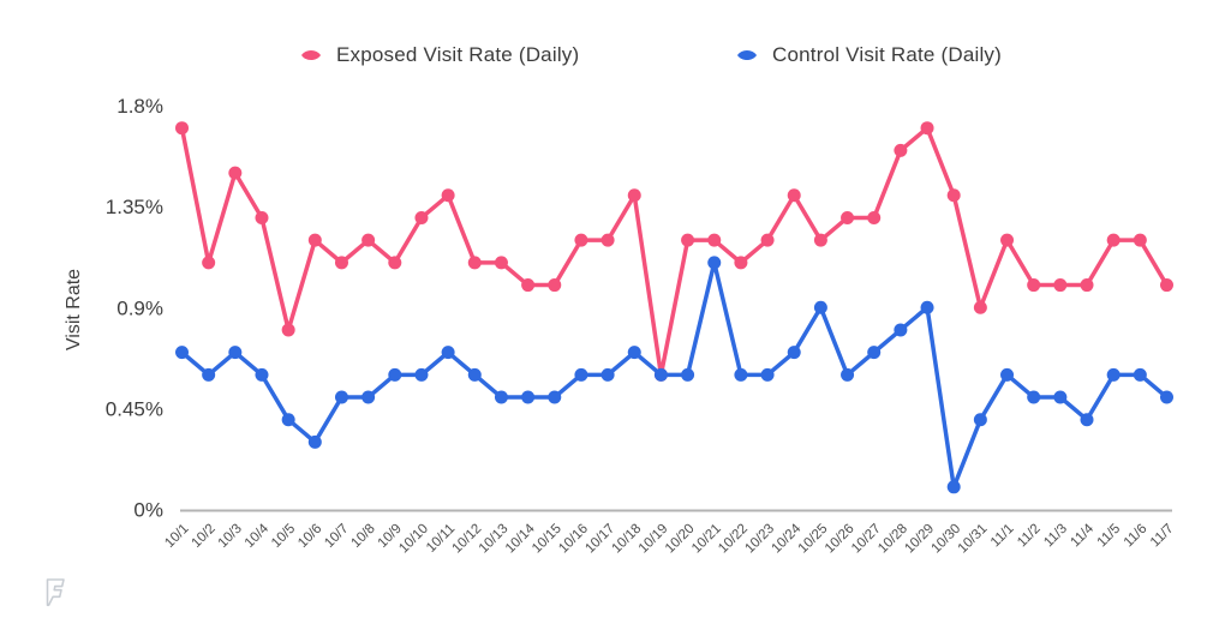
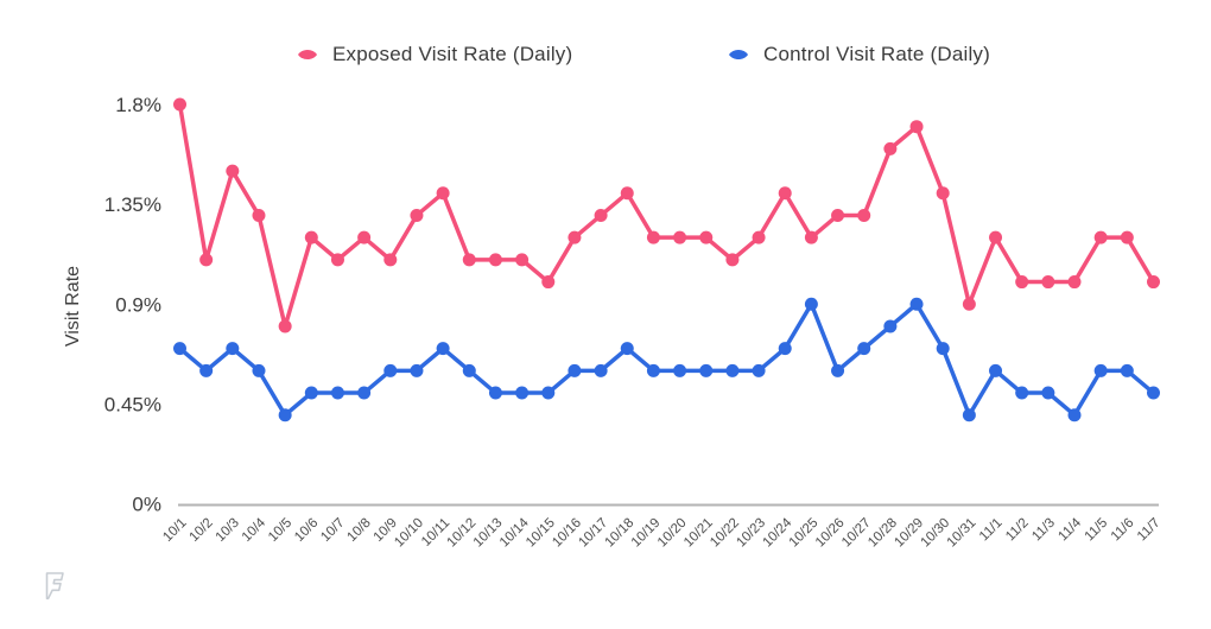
Exposed Visit Rate (Daily)/10/1: 1.7% -> 1.8%
Control Visit Rate (Daily)/10/6: 0.3% -> 0.5%
Exposed Visit Rate (Daily)/10/14: 1.0% -> 1.1%
Exposed Visit Rate (Daily)/10/17: 1.2% -> 1.3%
Exposed Visit Rate (Daily)/10/19: 0.6% -> 1.2%
Control Visit Rate (Daily)/10/21: 1.1% -> 0.6%
Control Visit Rate (Daily)/10/30: 0.1% -> 0.7%
